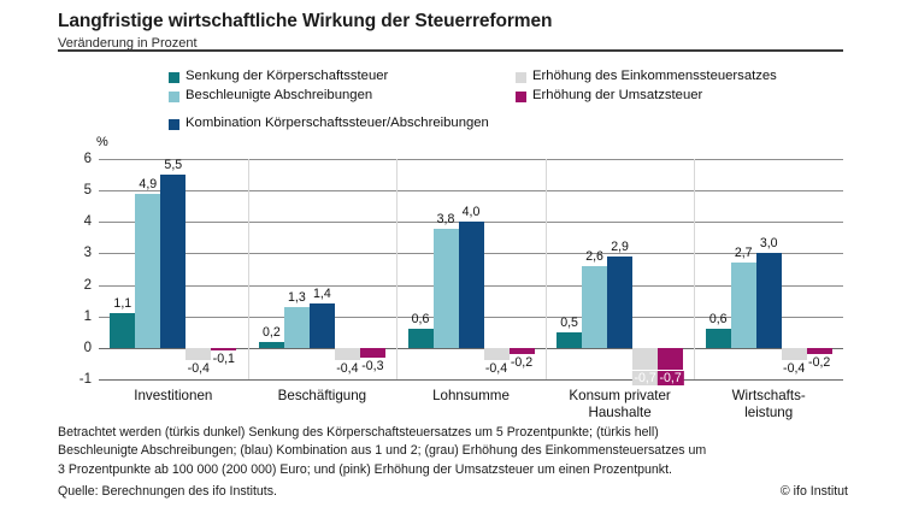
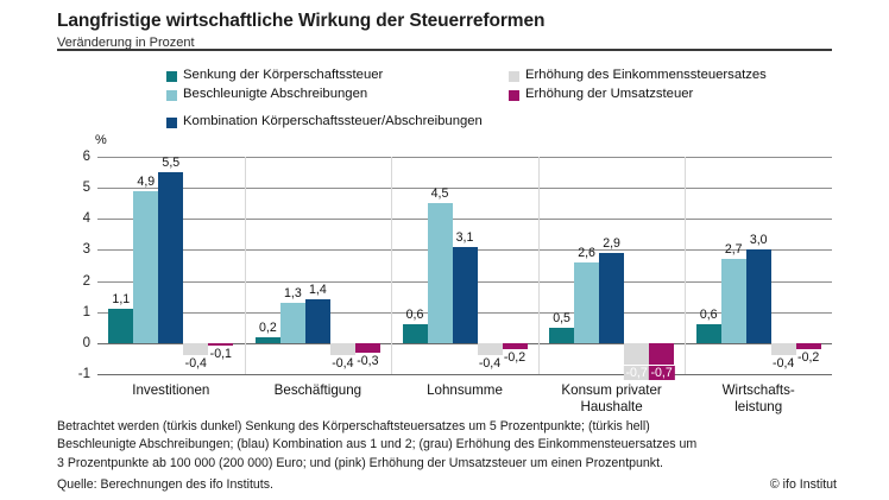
Beschleunigte Abschreibungen/Lohnsumme: 3,8 -> 4,5
Kombination Körperschaftssteuer/Abschreibungen/Lohnsumme: 4,0 -> 3,1
